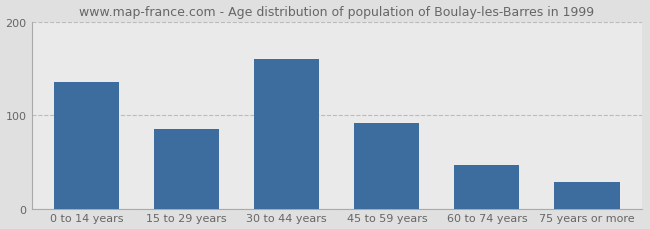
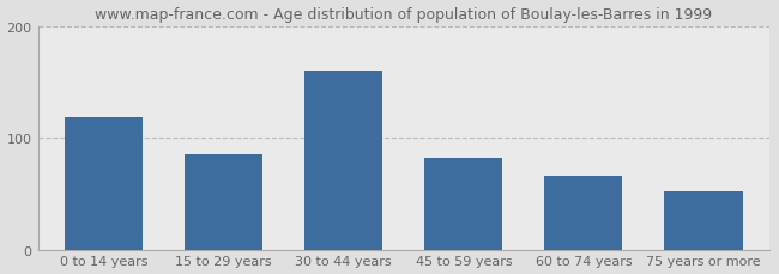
0 to 14 years: 135 -> 118
45 to 59 years: 92 -> 82
60 to 74 years: 47 -> 66
75 years or more: 28 -> 52
